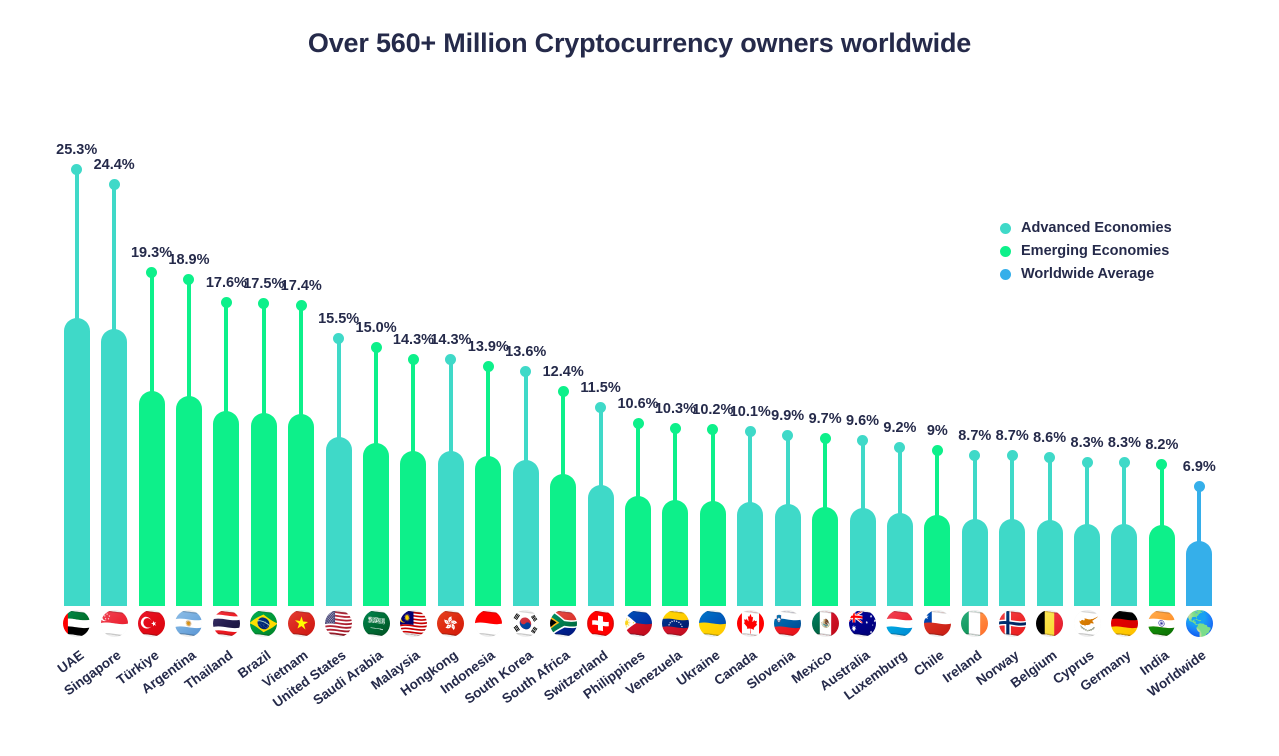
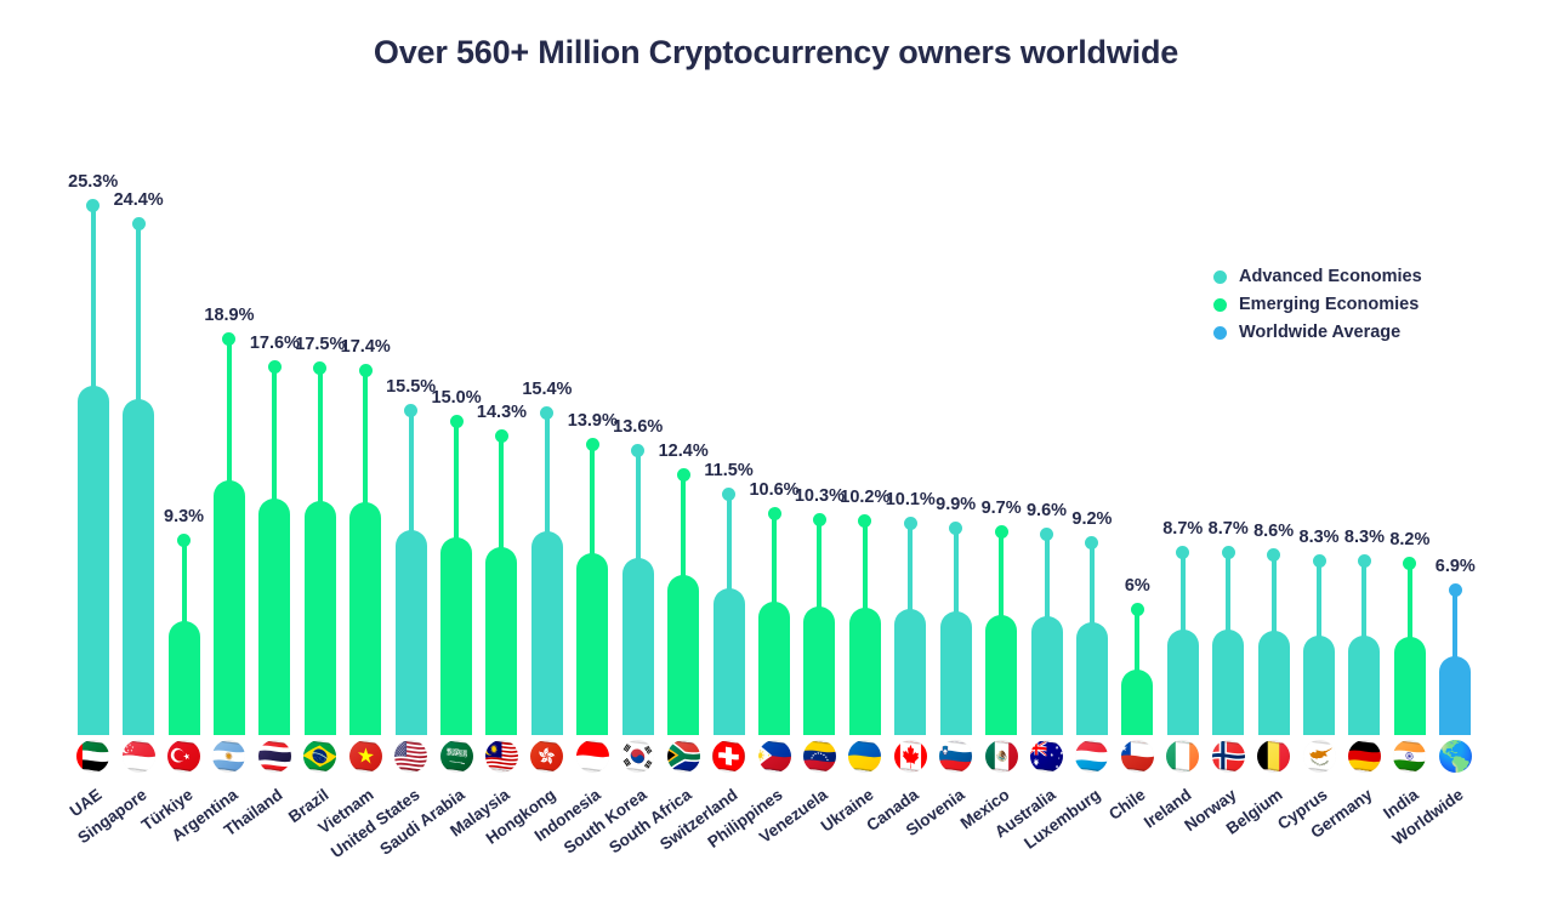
Türkiye: 19.3% -> 9.3%
Hongkong: 14.3% -> 15.4%
Chile: 9% -> 6%
